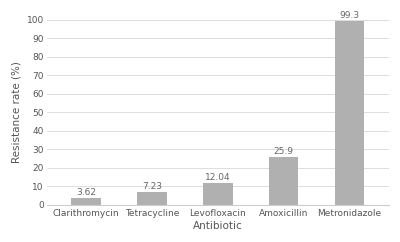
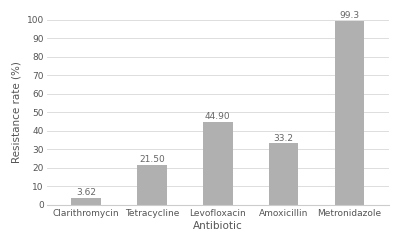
Tetracycline: 7.23 -> 21.50
Levofloxacin: 12.04 -> 44.90
Amoxicillin: 25.9 -> 33.2
